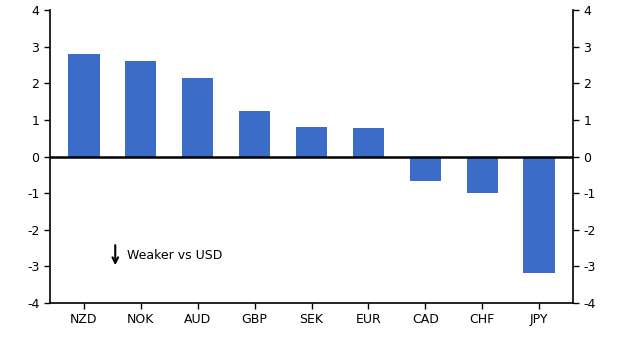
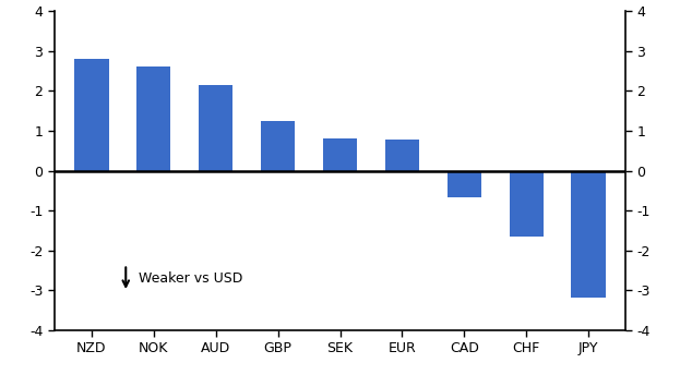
CHF: -1.00 -> -1.65
